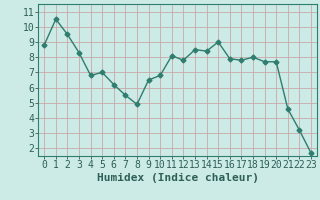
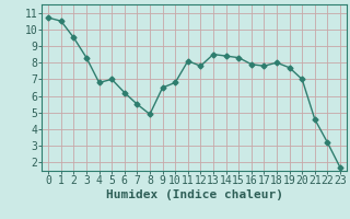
0: 8.8 -> 10.7
15: 9.0 -> 8.3
20: 7.7 -> 7.0
